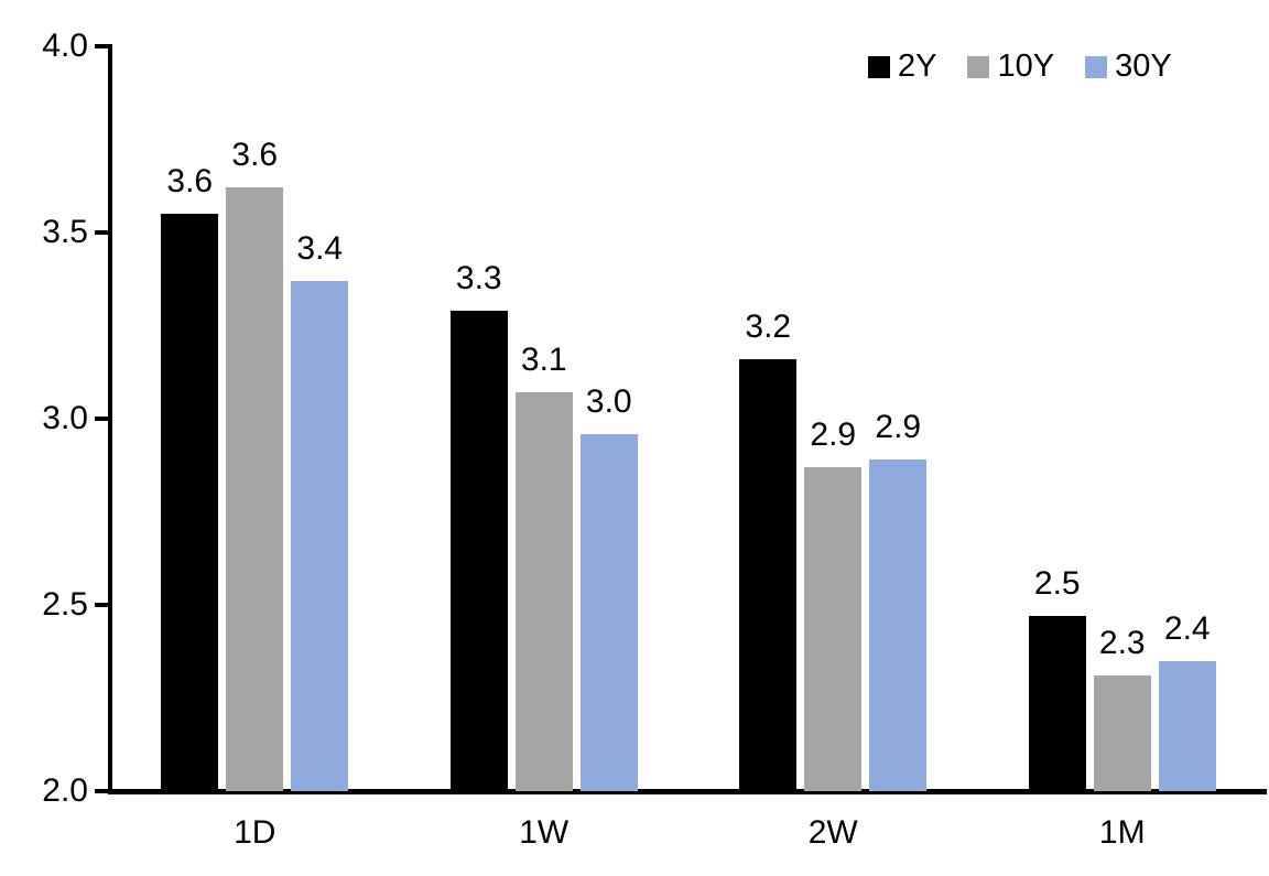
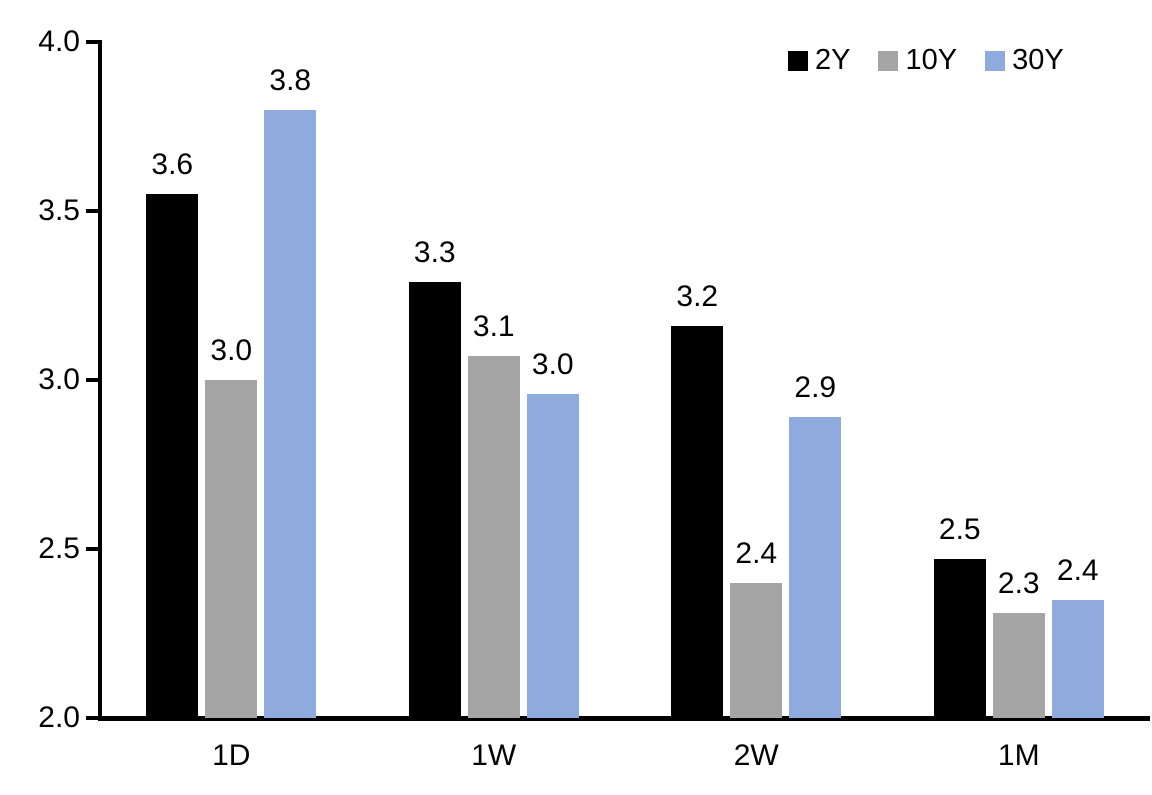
10Y/1D: 3.6 -> 3.0
30Y/1D: 3.4 -> 3.8
10Y/2W: 2.9 -> 2.4
